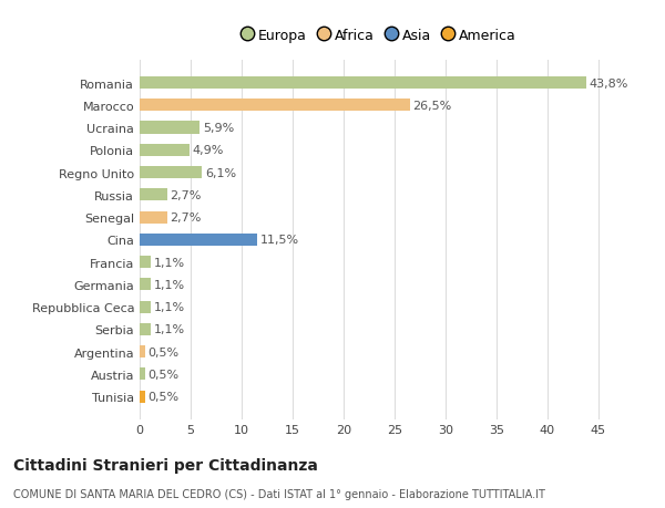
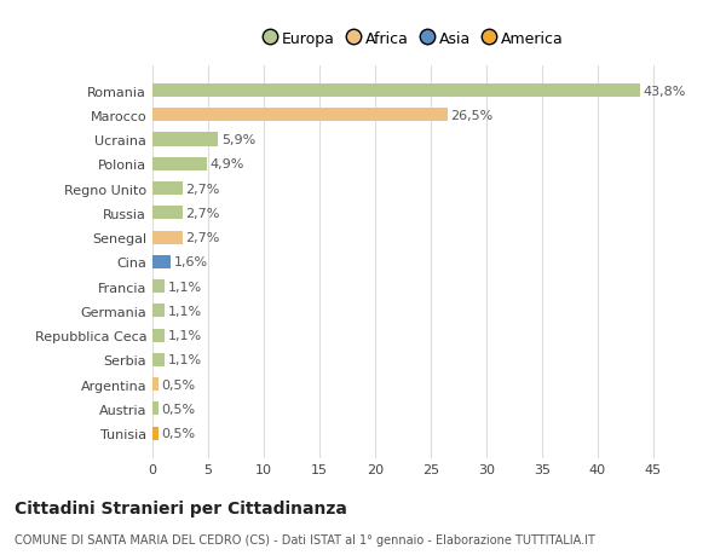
Regno Unito: 6,1% -> 2,7%
Cina: 11,5% -> 1,6%
